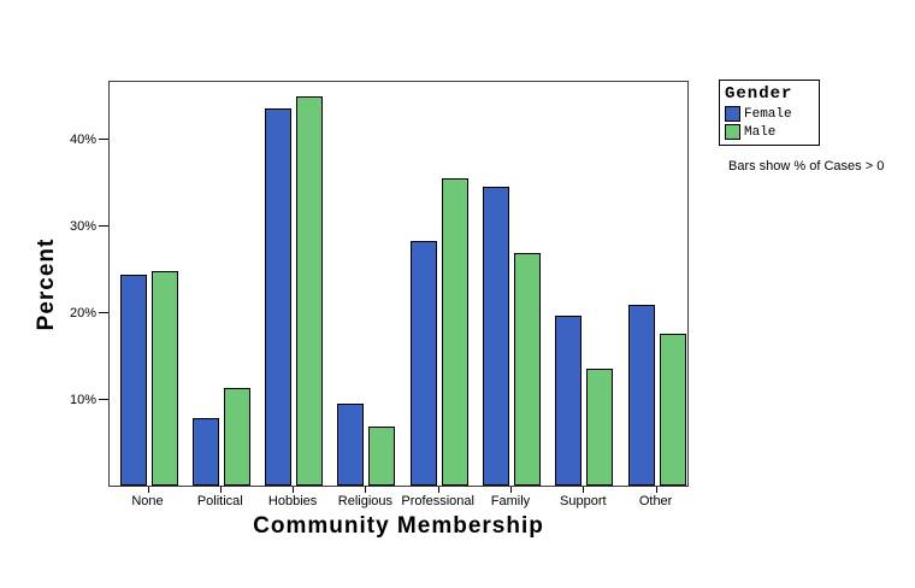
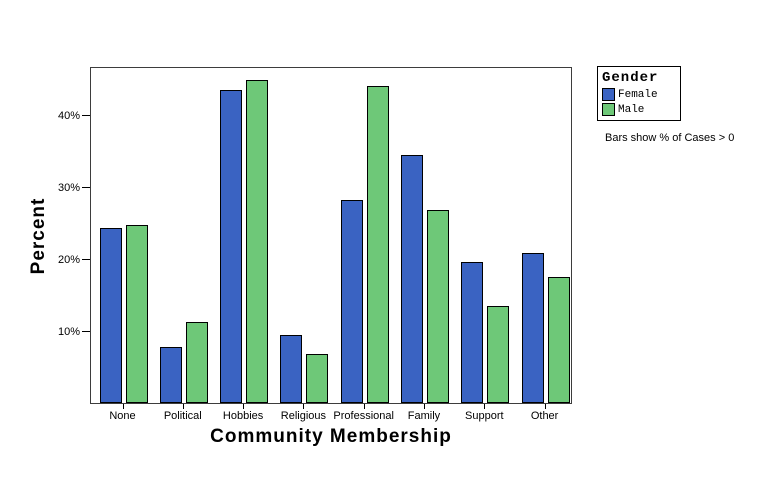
Male/Professional: 35% -> 44%
